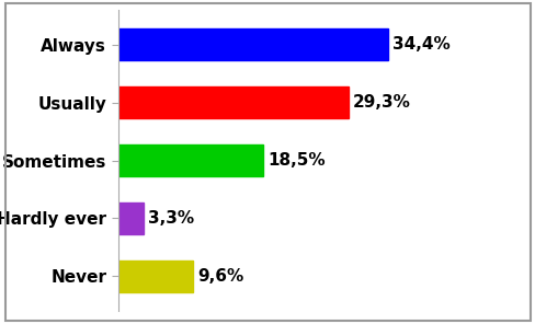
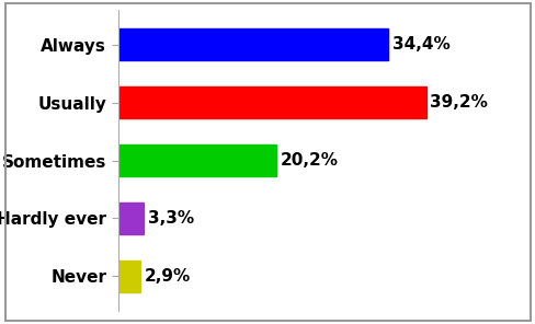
Usually: 29,3% -> 39,2%
Sometimes: 18,5% -> 20,2%
Never: 9,6% -> 2,9%
